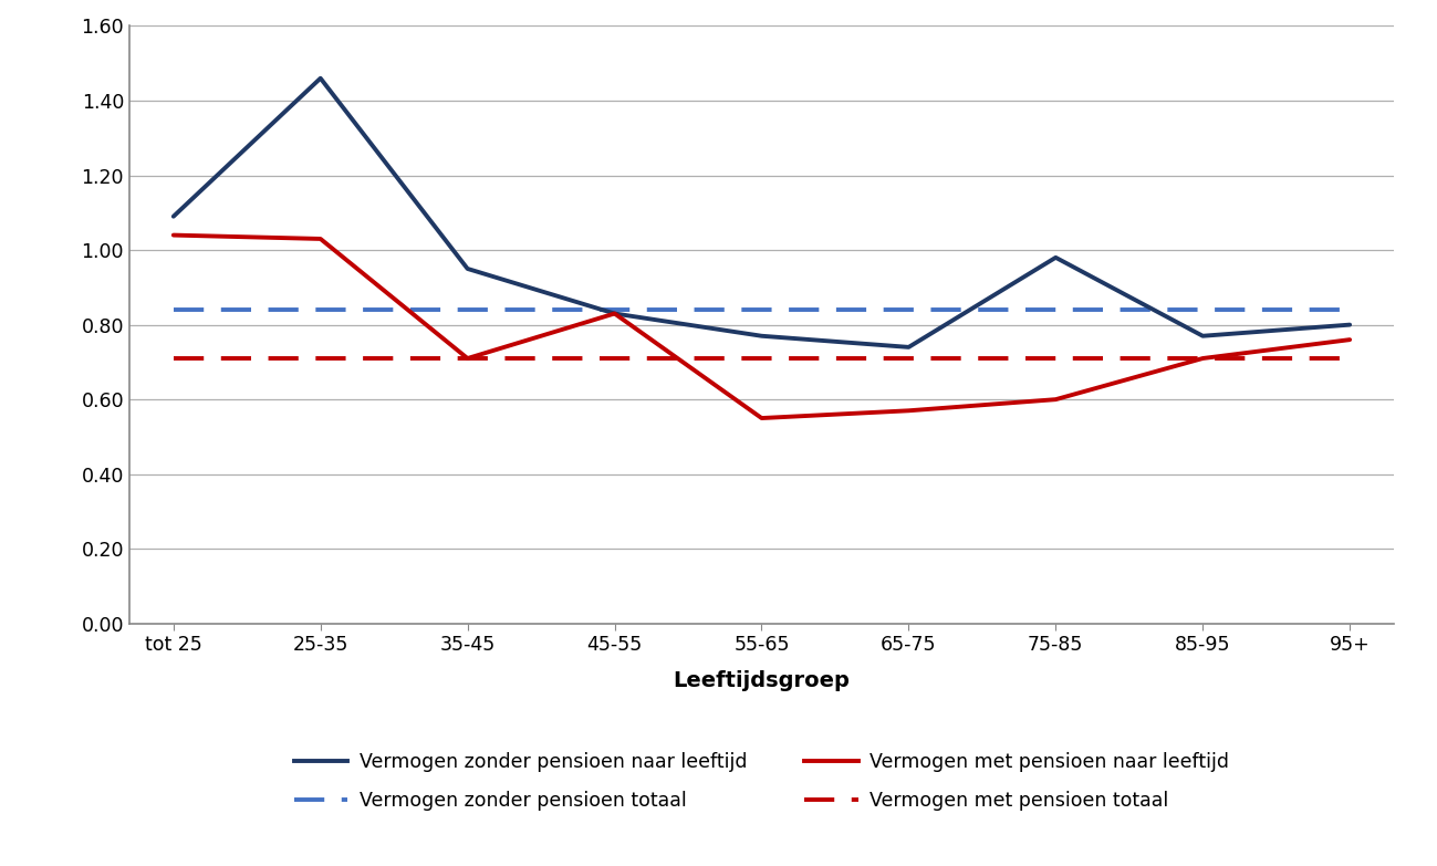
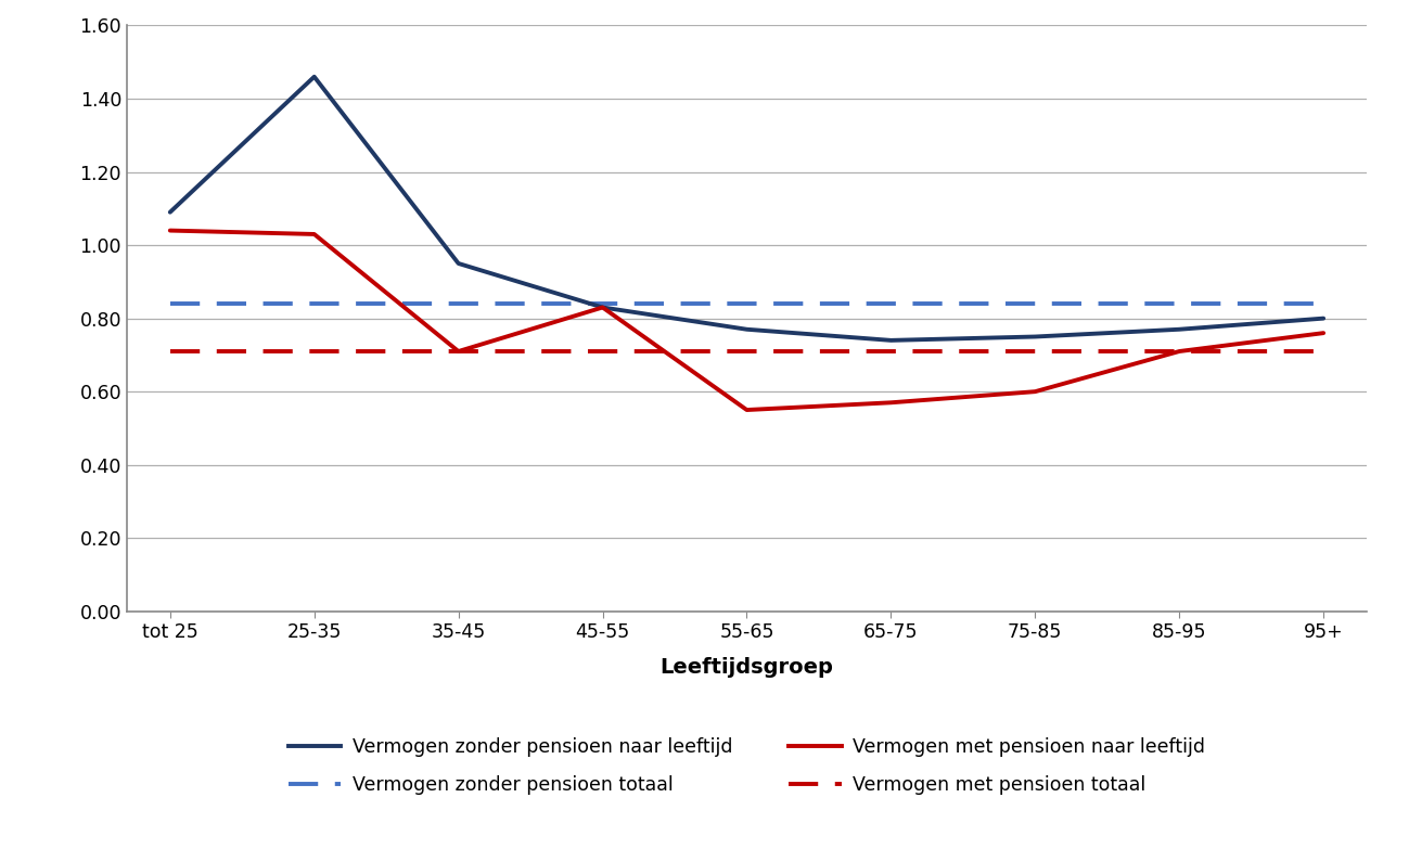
Vermogen zonder pensioen naar leeftijd/75-85: 0.98 -> 0.75
